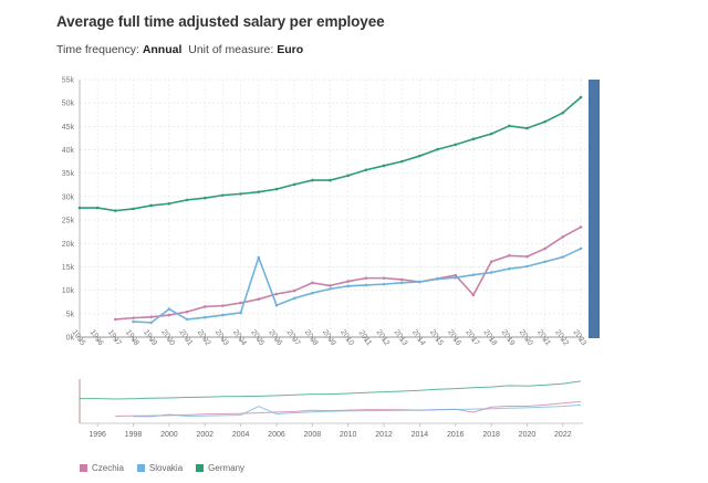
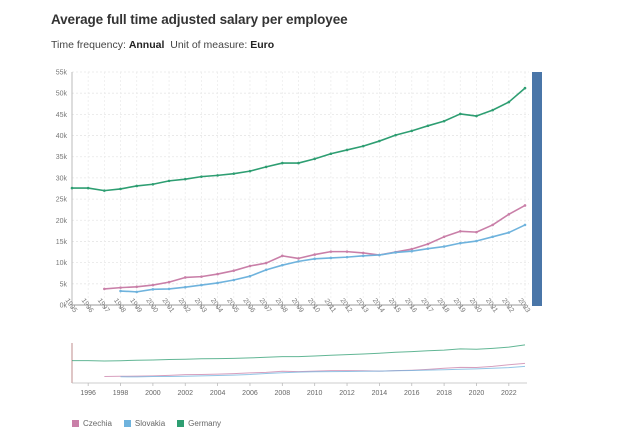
Slovakia/2000: 6k -> 4k
Slovakia/2005: 17k -> 6k
Czechia/2017: 9k -> 14k
